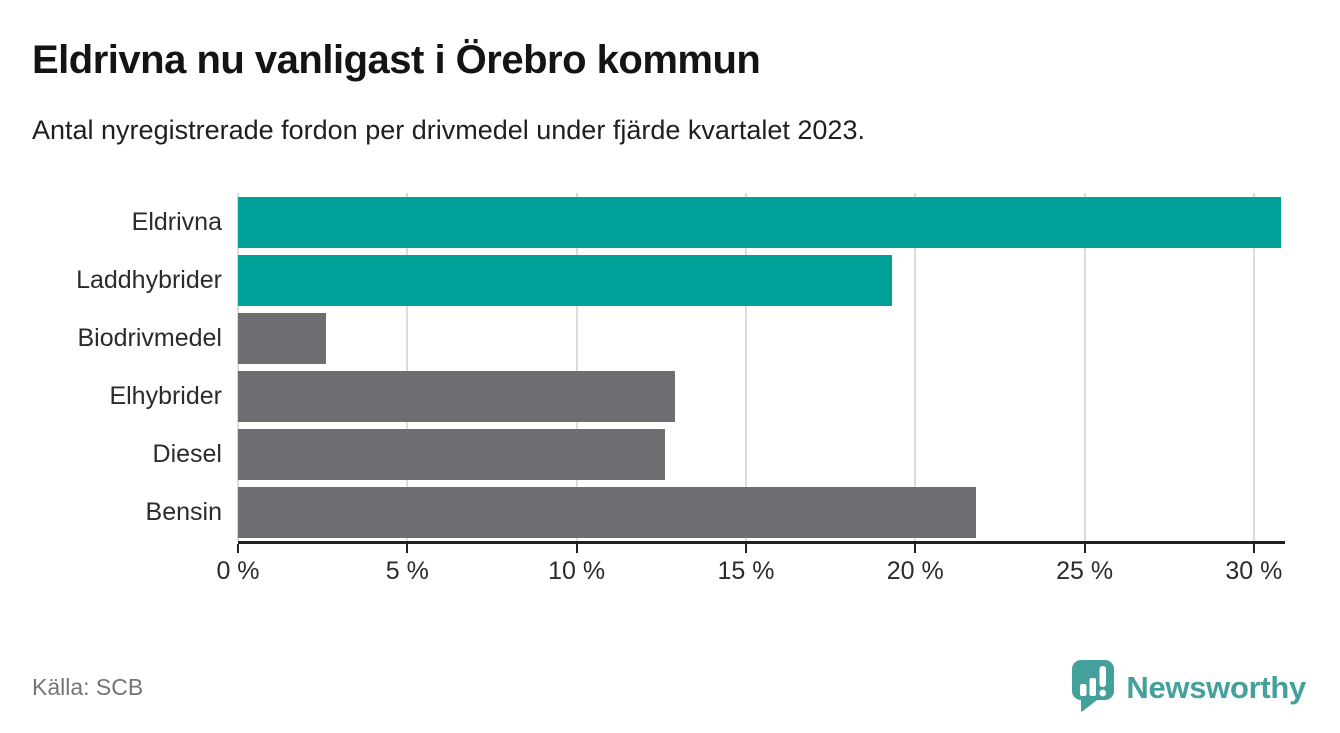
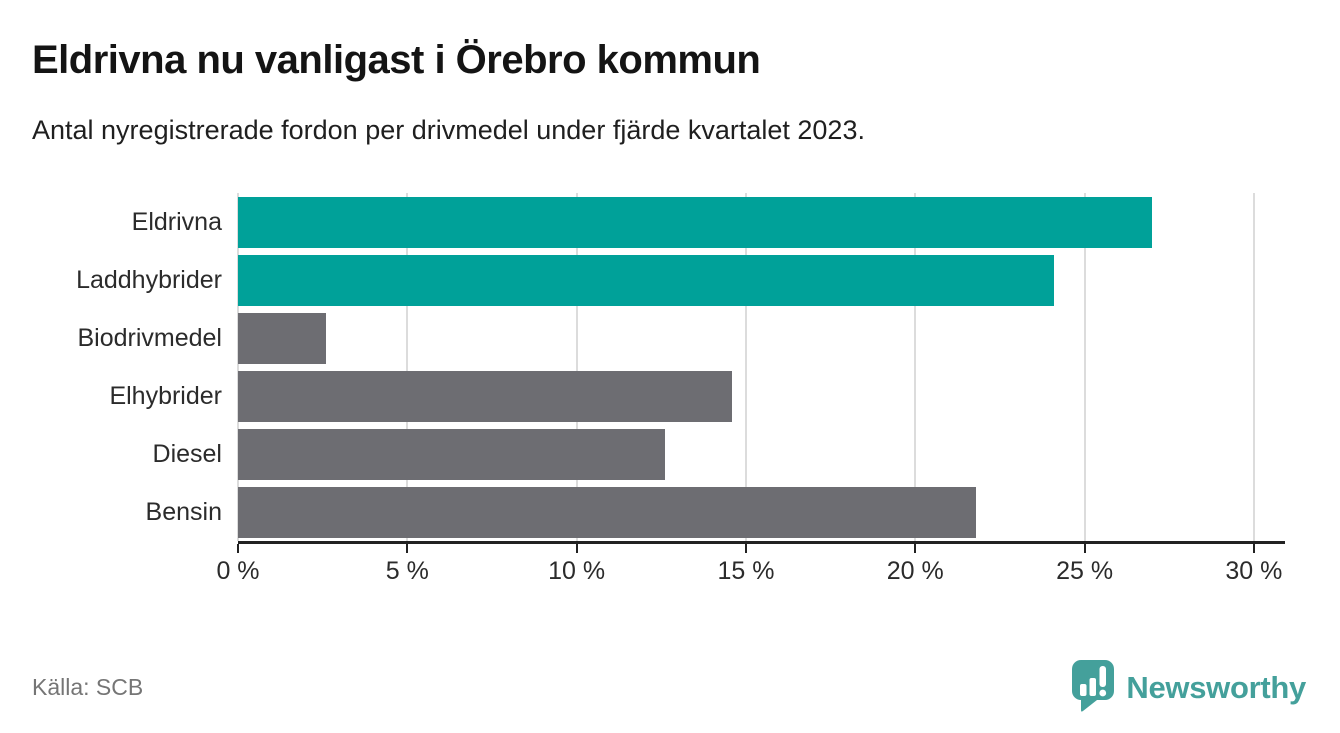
Eldrivna: 30.8% -> 27.0%
Laddhybrider: 19.3% -> 24.1%
Elhybrider: 12.9% -> 14.6%
